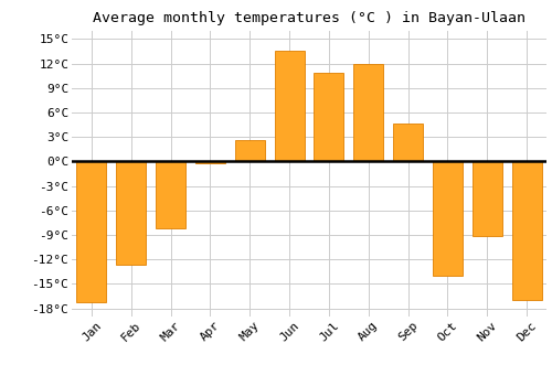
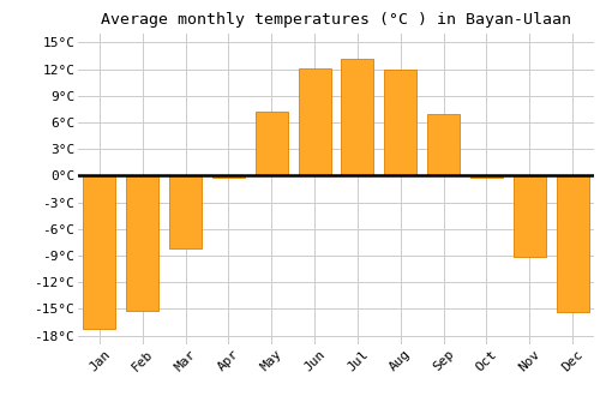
Feb: -12.6°C -> -15.2°C
May: 2.6°C -> 7.2°C
Jun: 13.6°C -> 12.1°C
Jul: 10.8°C -> 13.2°C
Sep: 4.6°C -> 6.9°C
Oct: -14.0°C -> -0.2°C
Dec: -17.0°C -> -15.4°C
